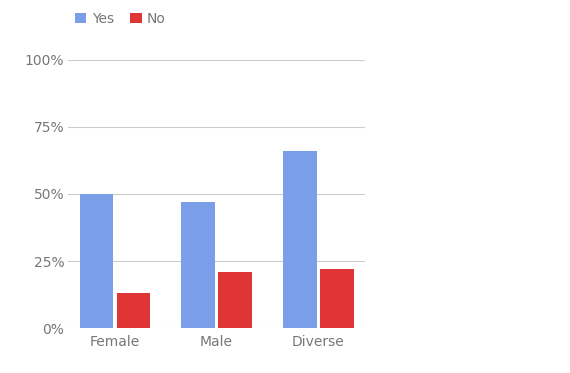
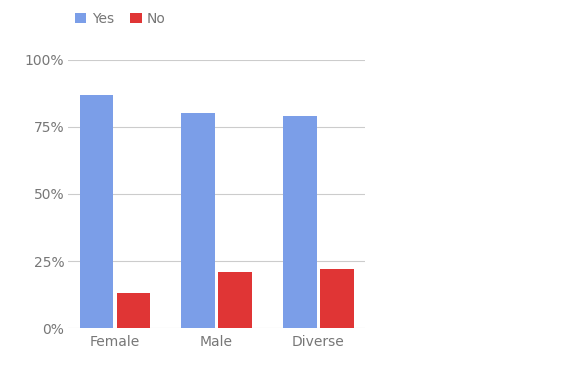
Yes/Female: 50% -> 87%
Yes/Male: 47% -> 80%
Yes/Diverse: 66% -> 79%
